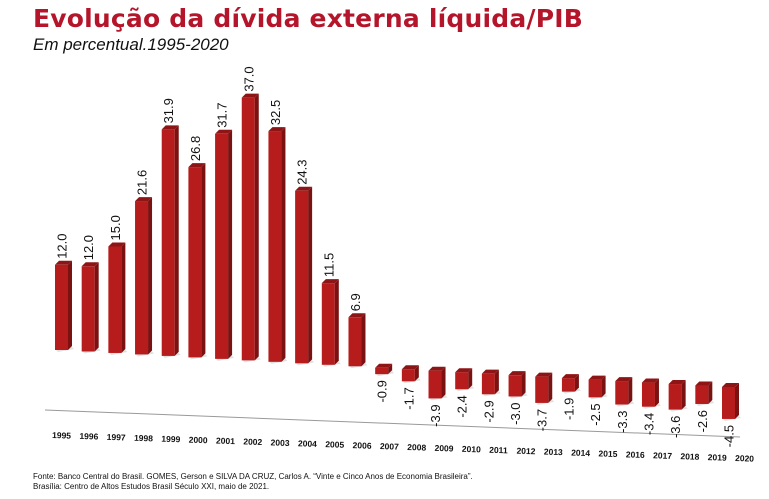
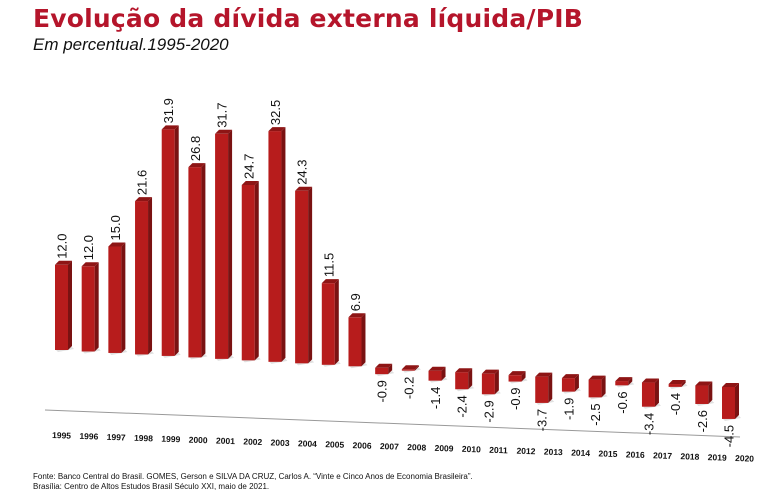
2002: 37.0 -> 24.7
2008: -1.7 -> -0.2
2009: -3.9 -> -1.4
2012: -3.0 -> -0.9
2016: -3.3 -> -0.6
2018: -3.6 -> -0.4
